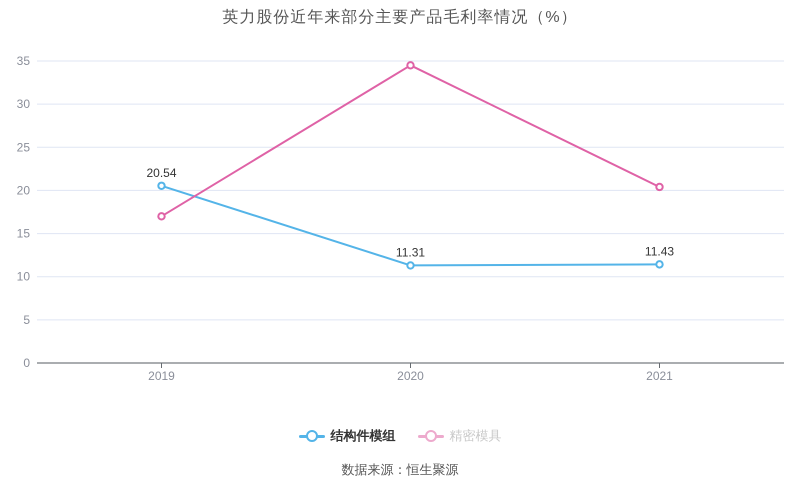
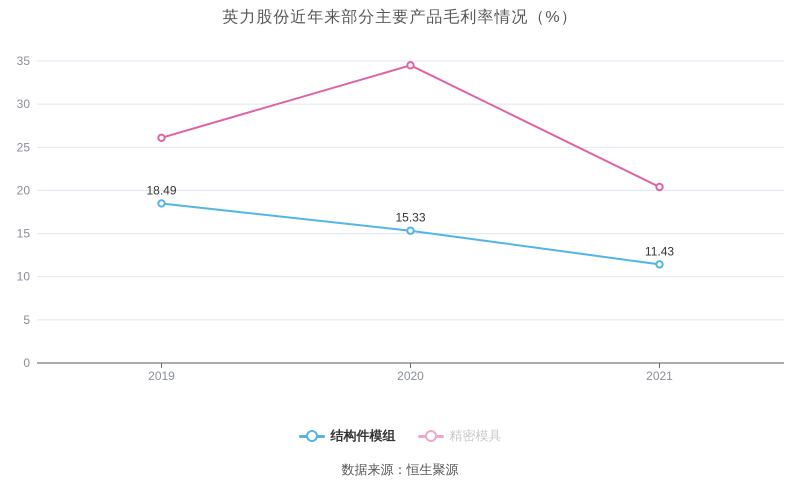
结构件模组/2019: 20.54 -> 18.49
精密模具/2019: 17 -> 26
结构件模组/2020: 11.31 -> 15.33
